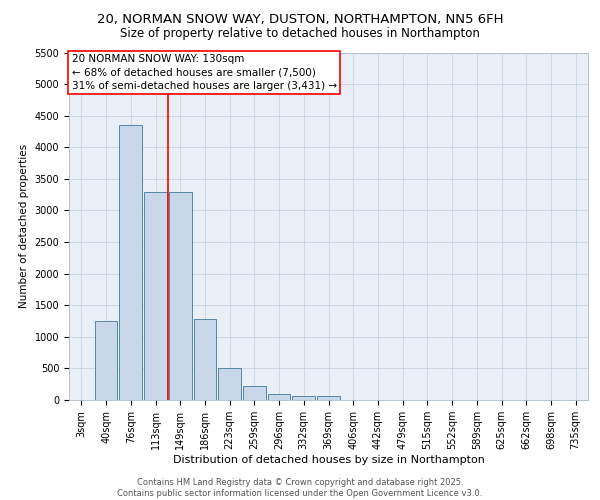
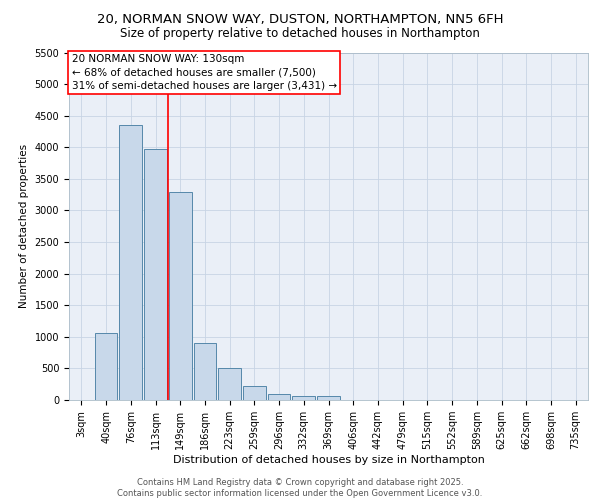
40sqm: 1250 -> 1060
113sqm: 3300 -> 3980
186sqm: 1280 -> 900
